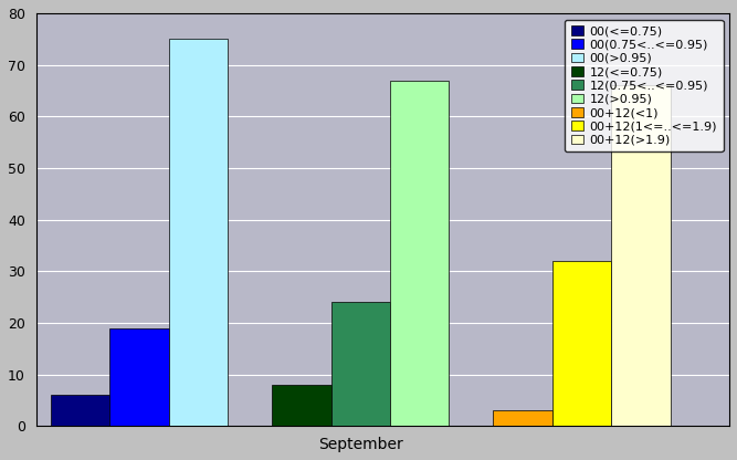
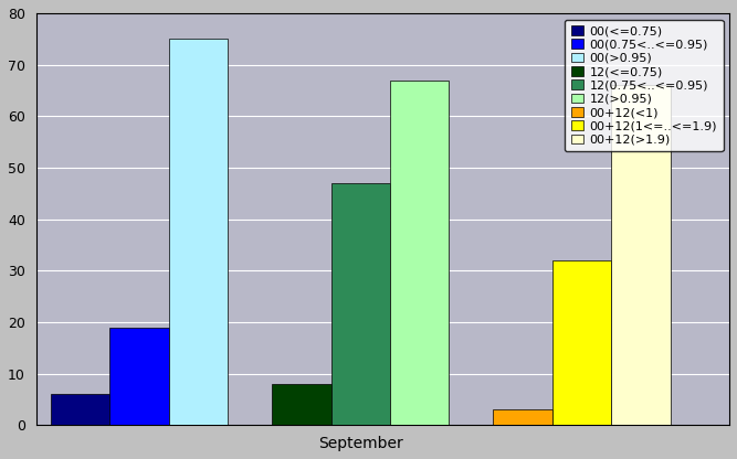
September: 24 -> 47
